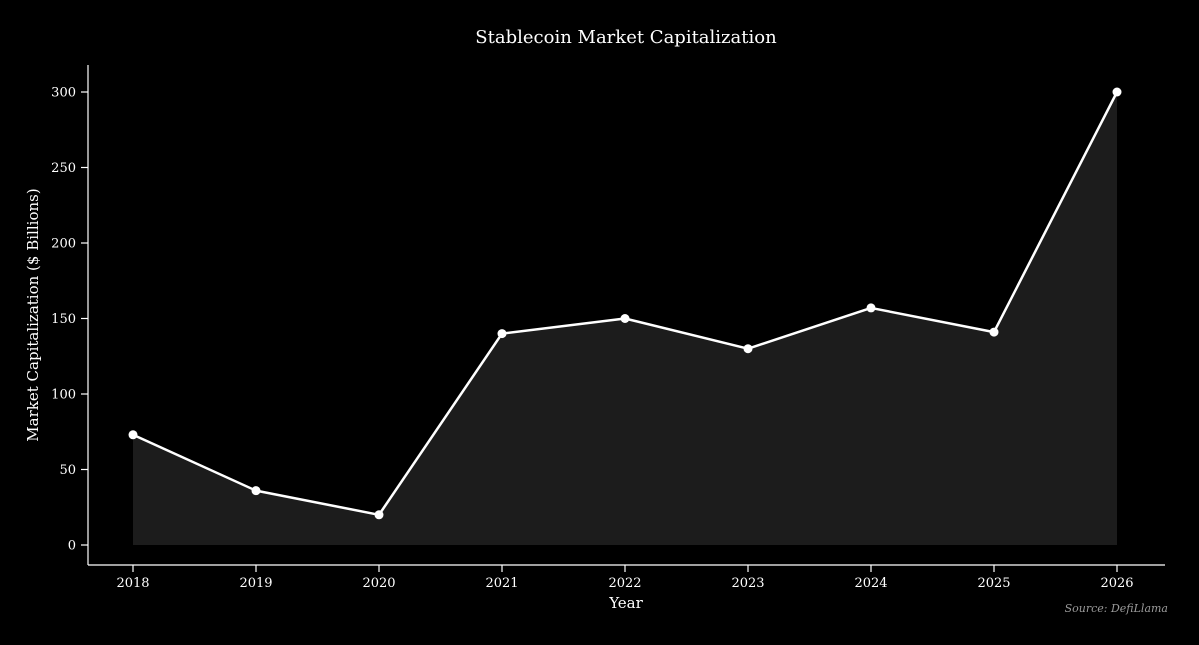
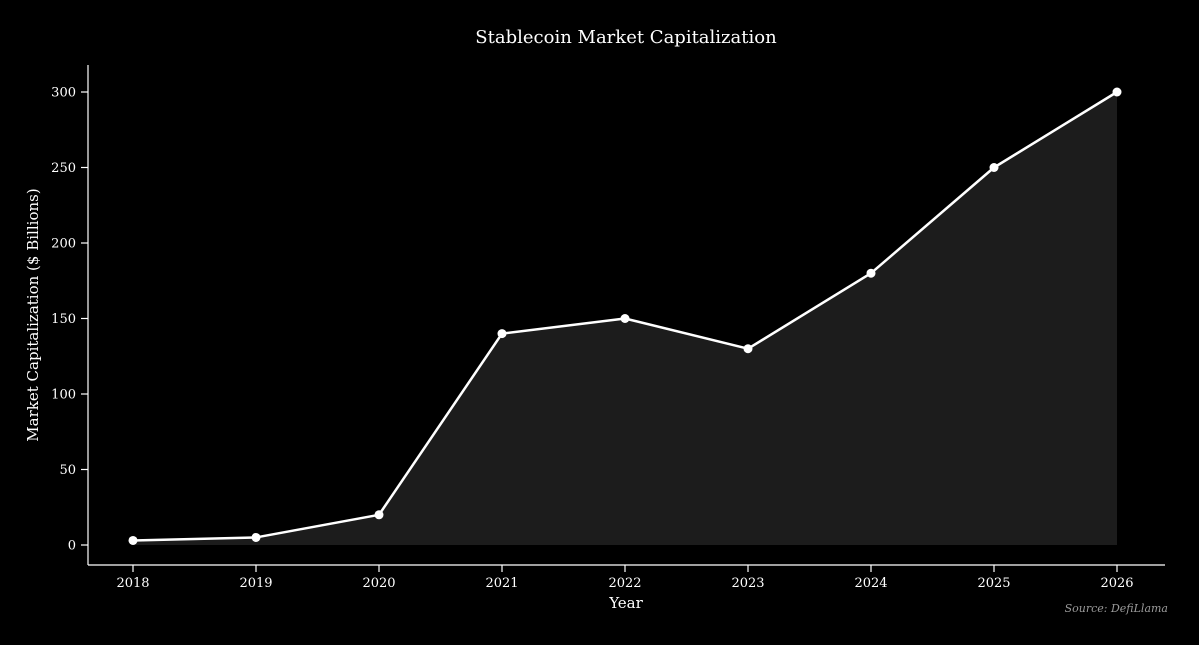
2018: 73 -> 3
2019: 36 -> 5
2024: 157 -> 180
2025: 141 -> 250
